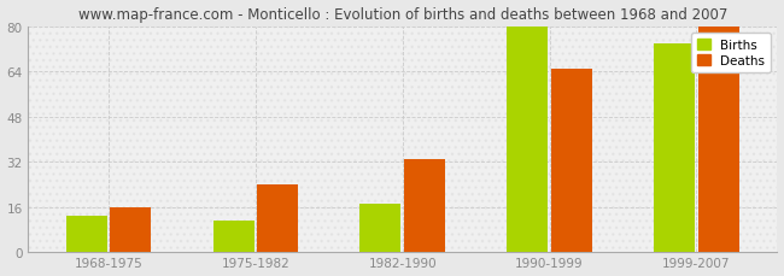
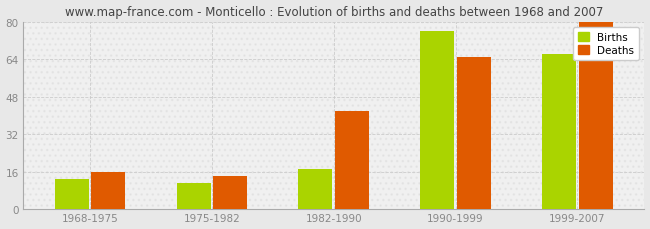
Deaths/1975-1982: 24 -> 14
Deaths/1982-1990: 33 -> 42
Births/1990-1999: 80 -> 76
Births/1999-2007: 74 -> 66
